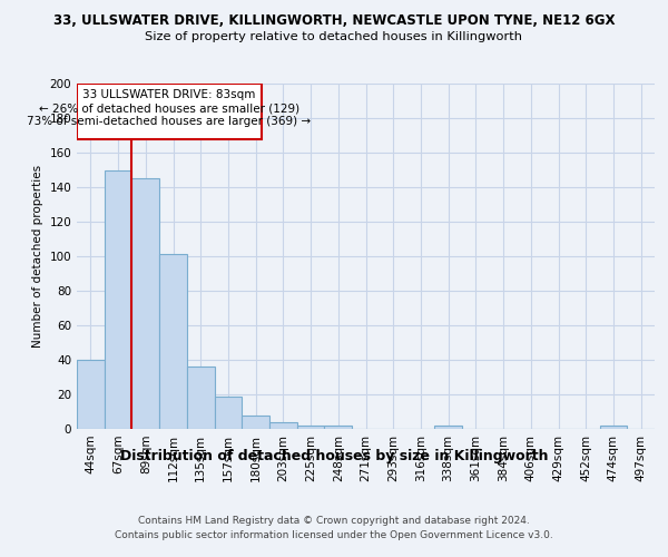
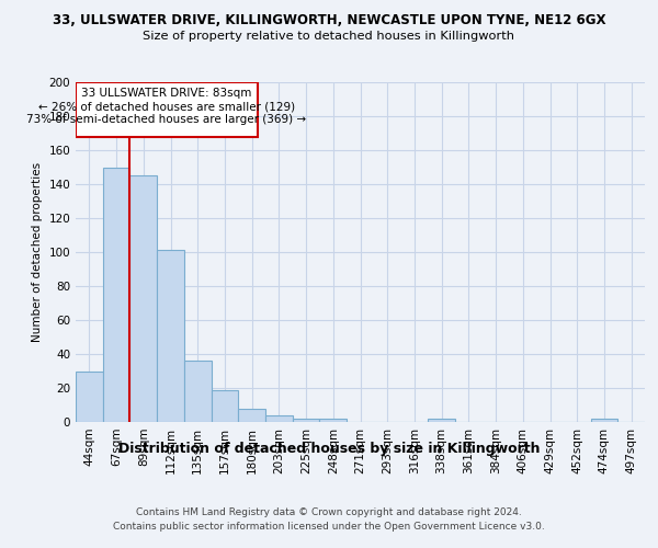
44sqm: 40 -> 30
